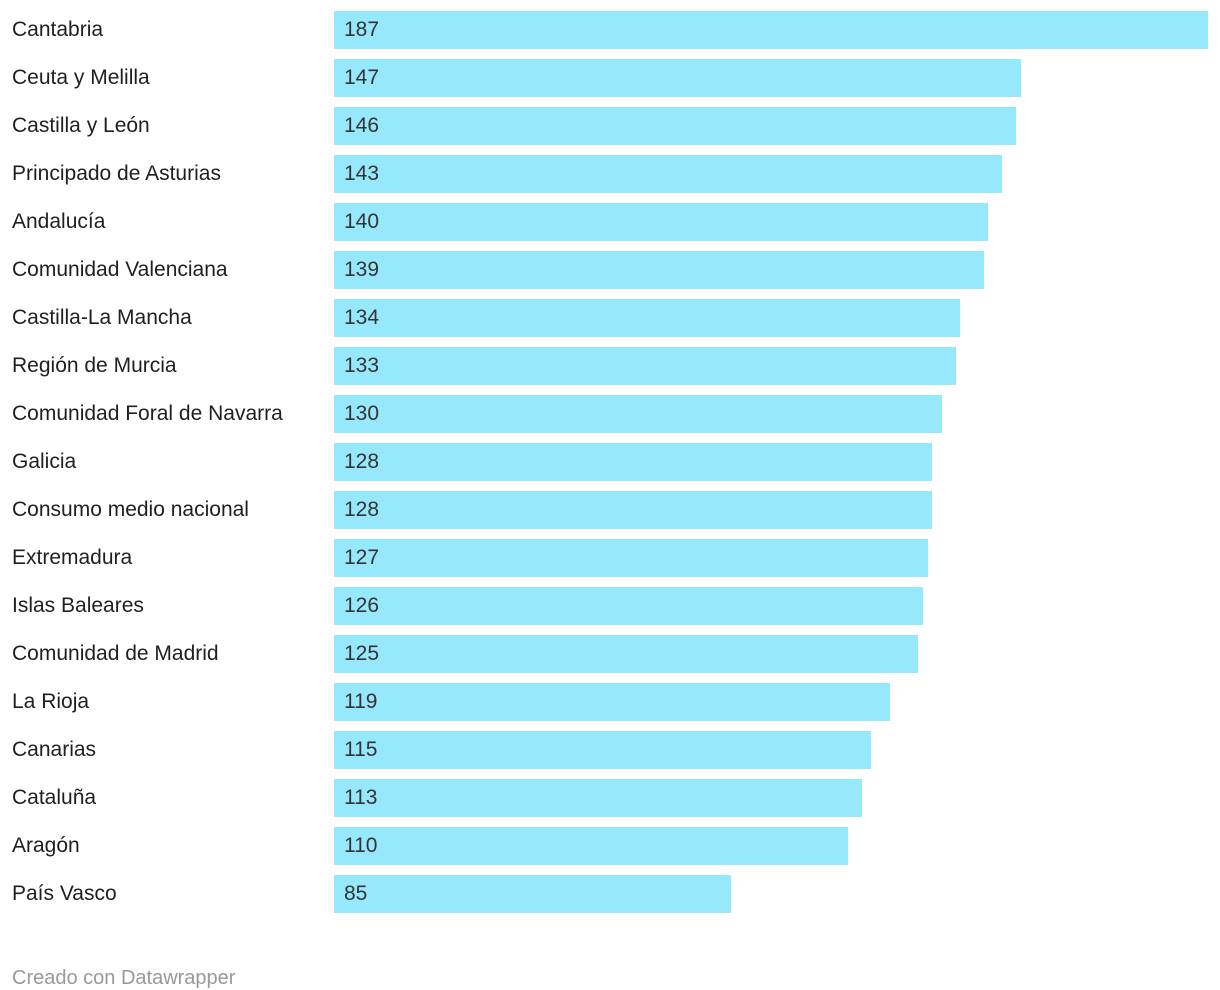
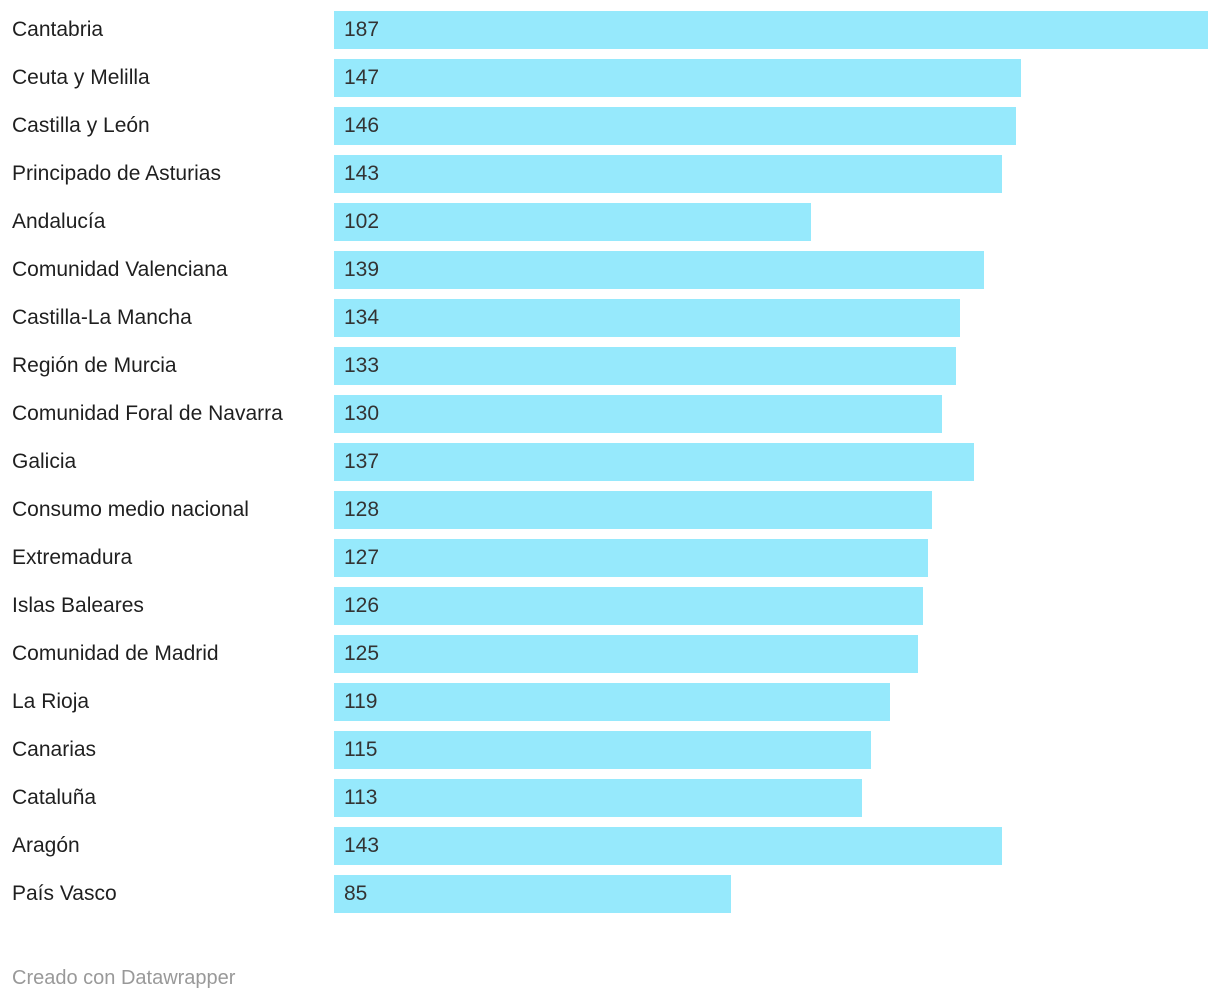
Andalucía: 140 -> 102
Galicia: 128 -> 137
Aragón: 110 -> 143
